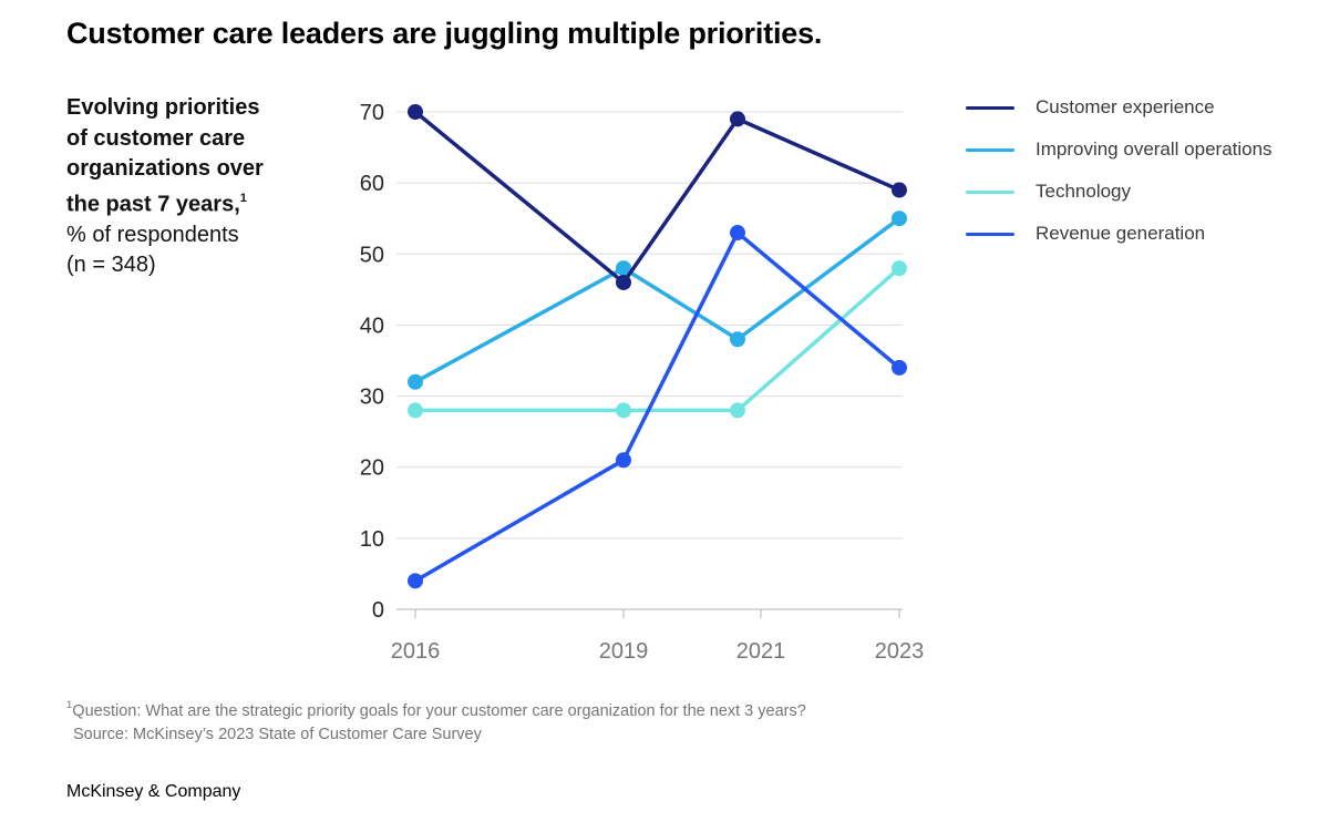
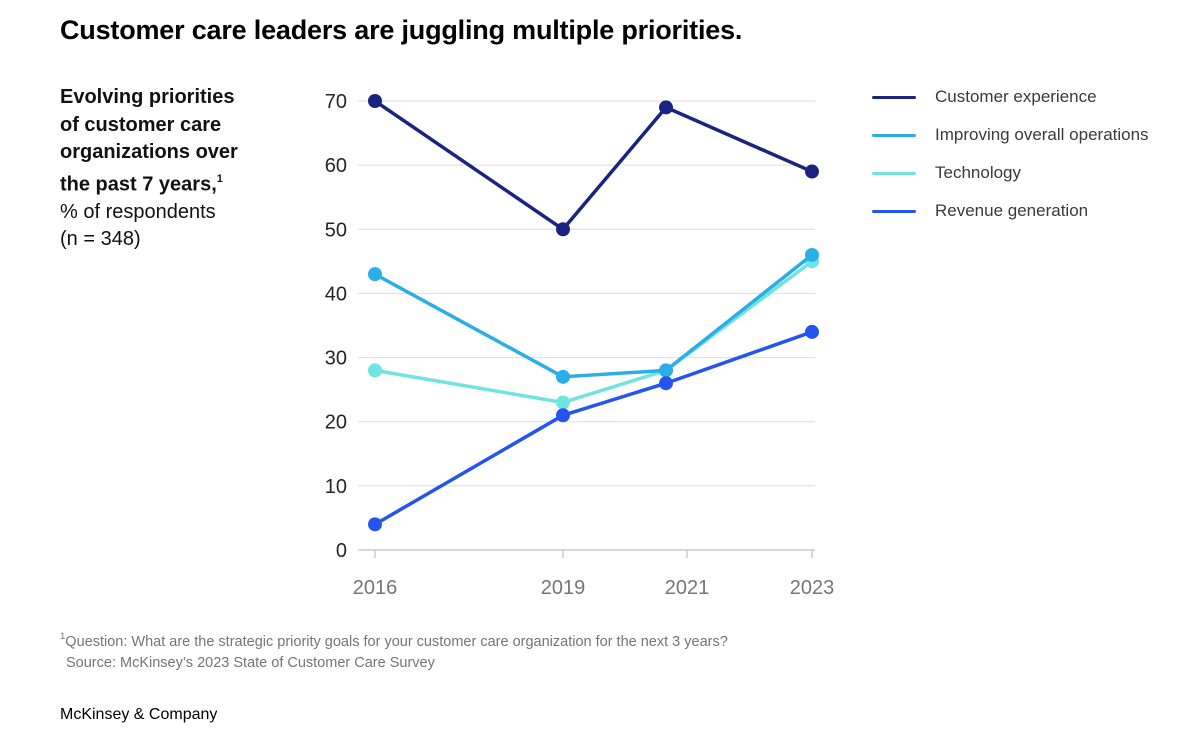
Improving overall operations/2016: 32 -> 43
Customer experience/2019: 46 -> 50
Improving overall operations/2019: 48 -> 27
Technology/2019: 28 -> 23
Improving overall operations/2021: 38 -> 28
Revenue generation/2021: 53 -> 26
Improving overall operations/2023: 55 -> 46
Technology/2023: 48 -> 45
